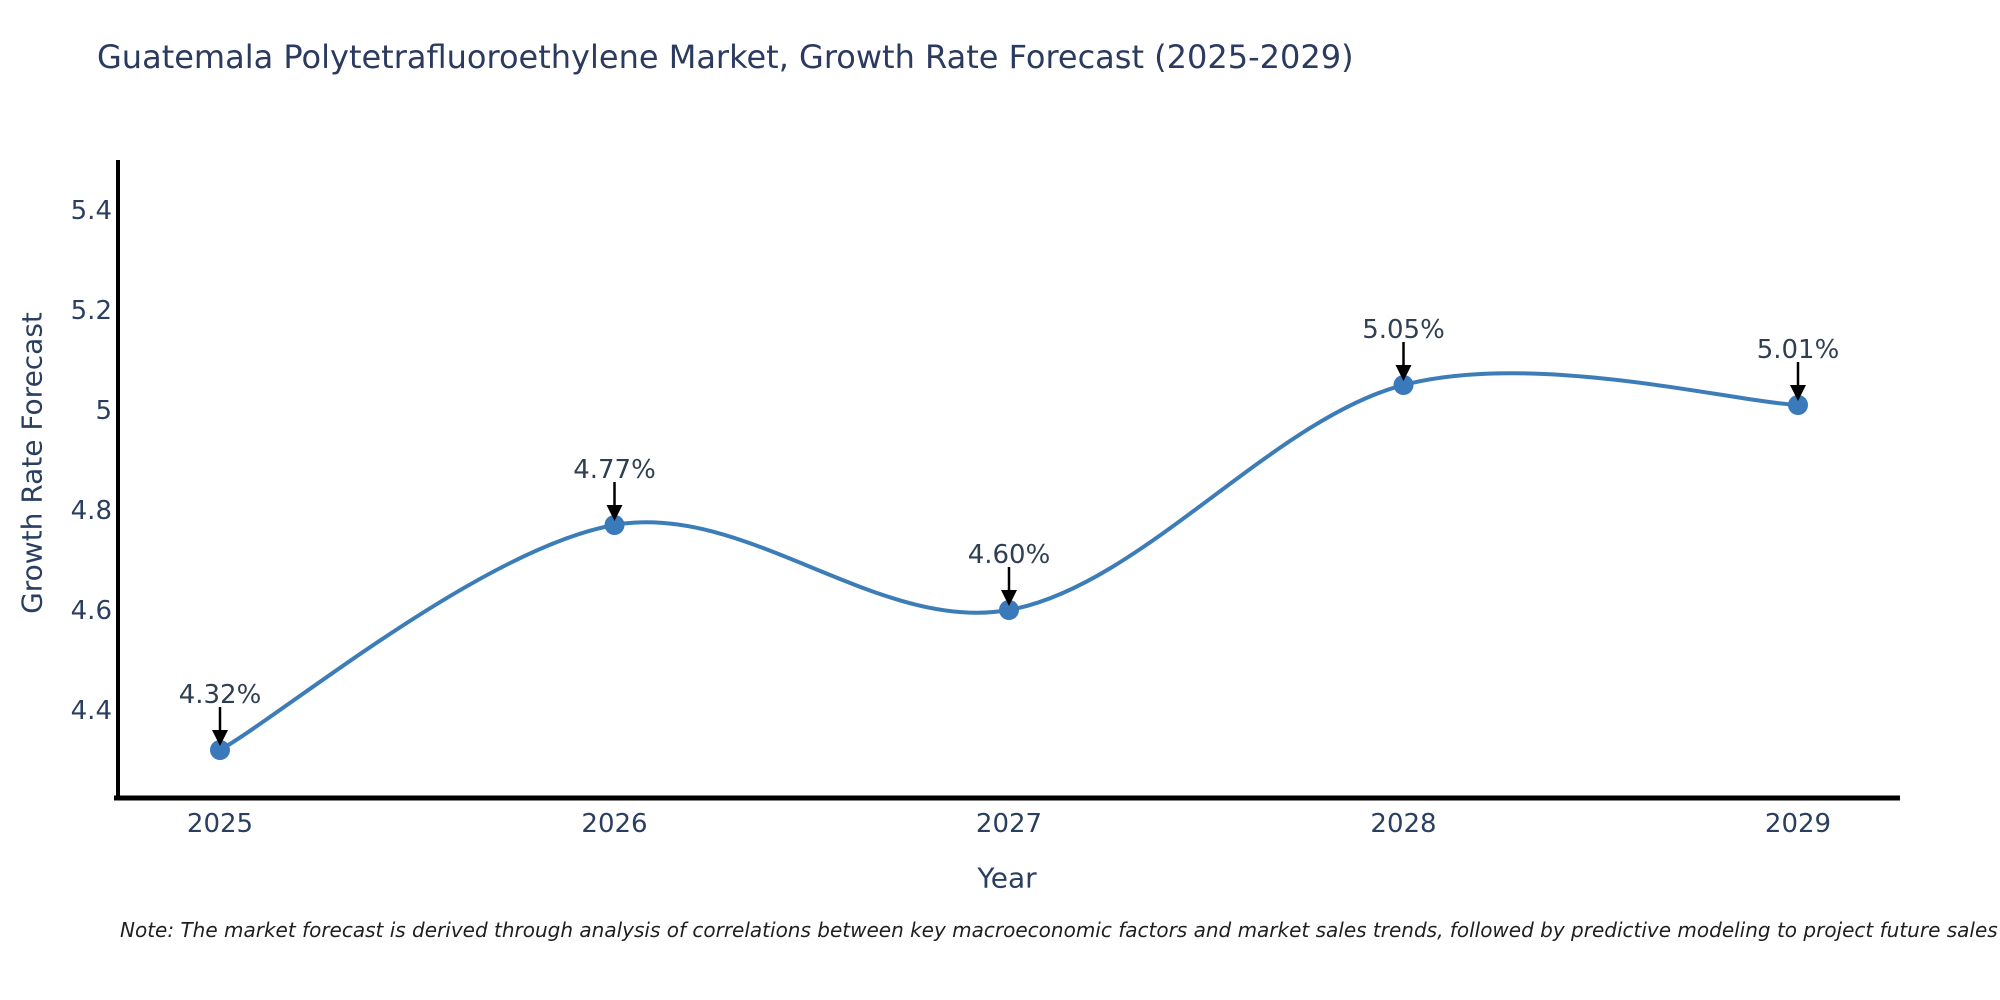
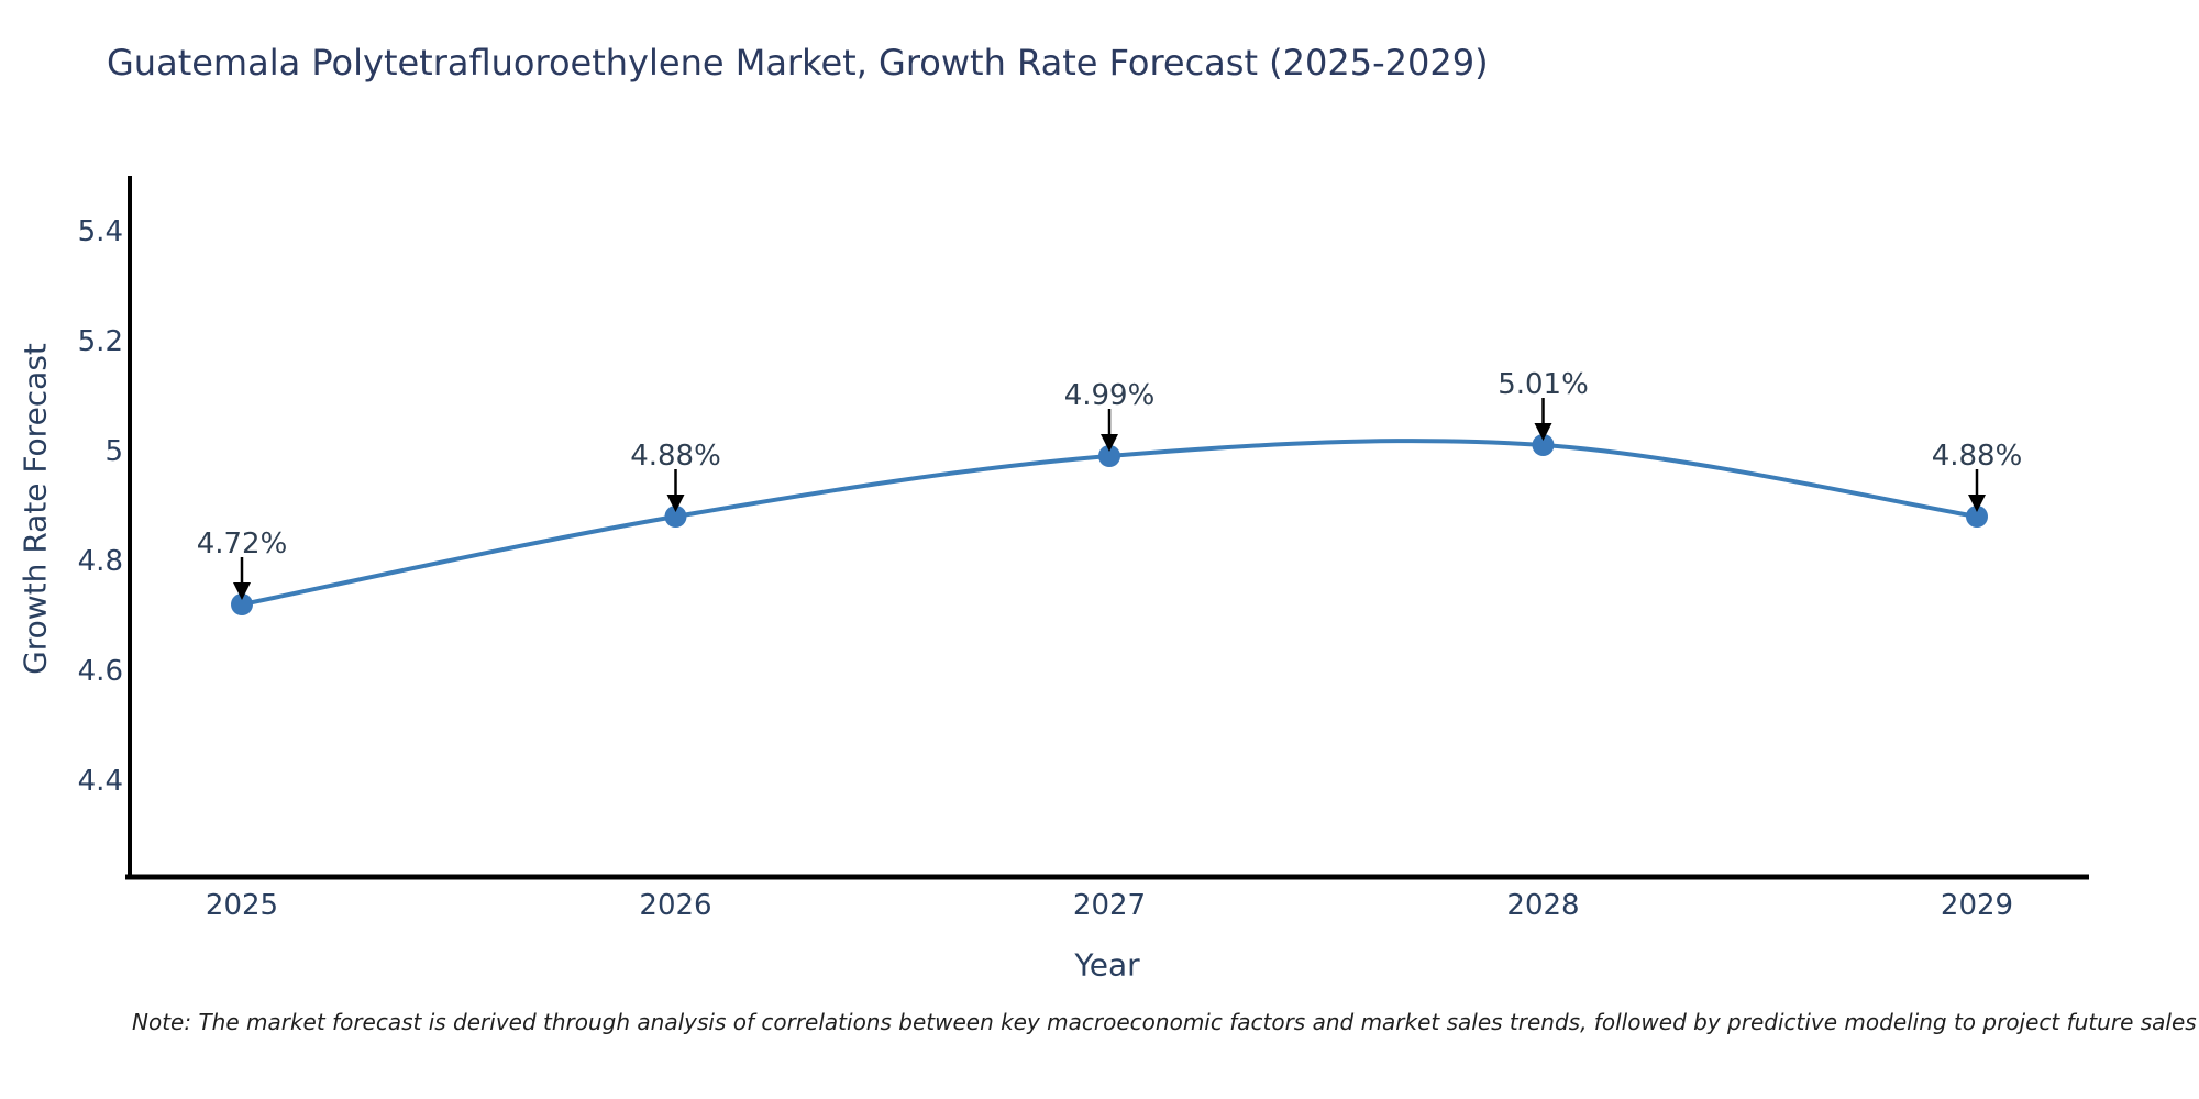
2025: 4.32% -> 4.72%
2026: 4.77% -> 4.88%
2027: 4.60% -> 4.99%
2028: 5.05% -> 5.01%
2029: 5.01% -> 4.88%
